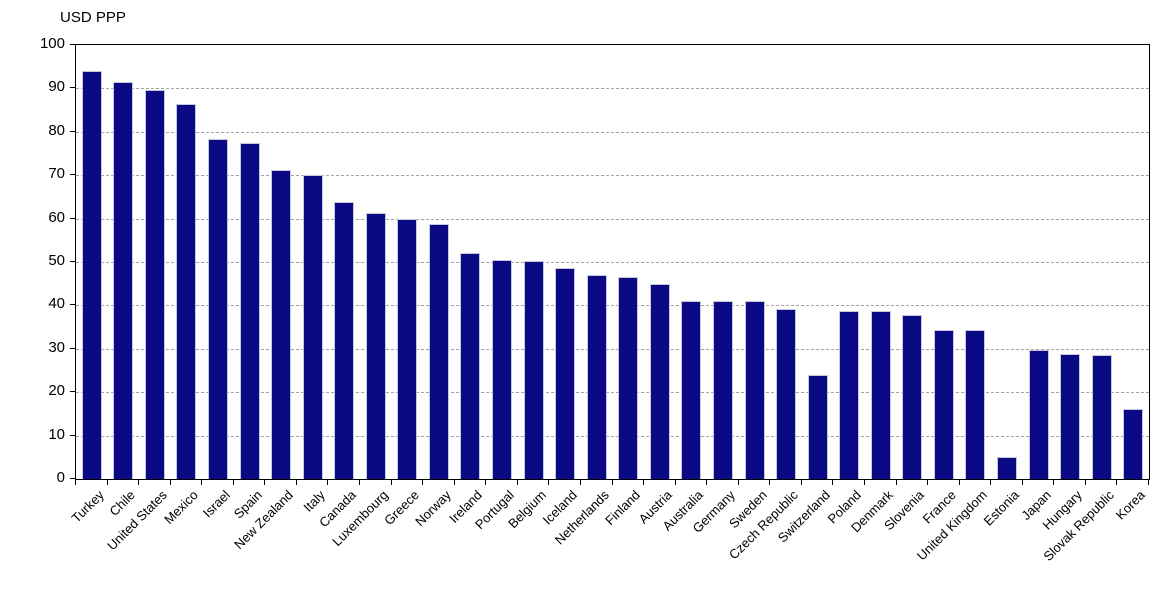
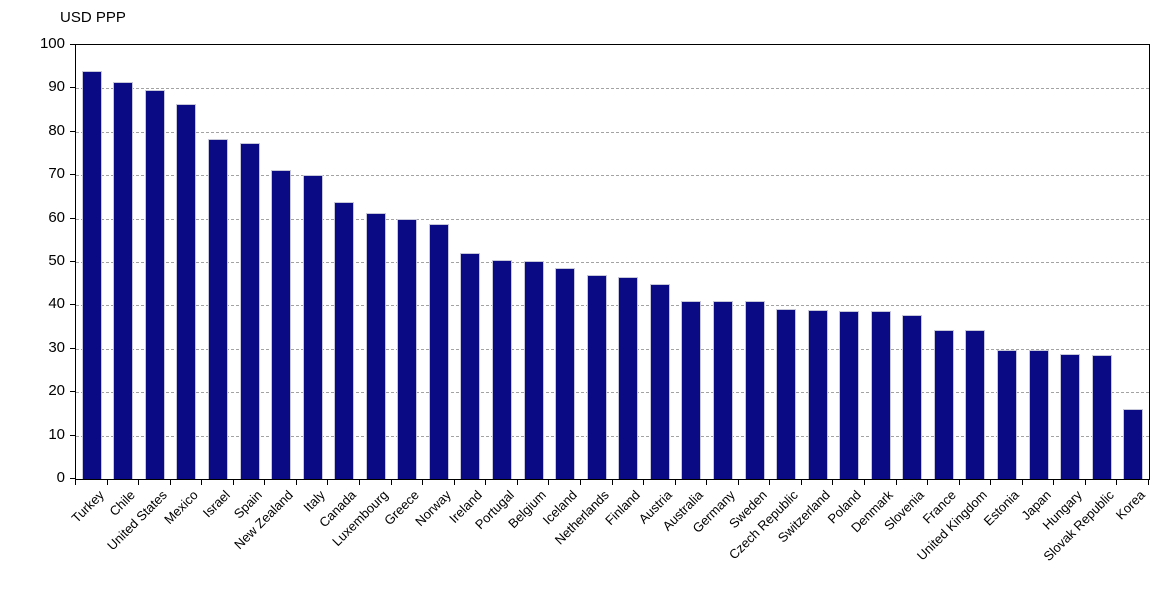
Switzerland: 24 -> 39
Estonia: 5 -> 30
